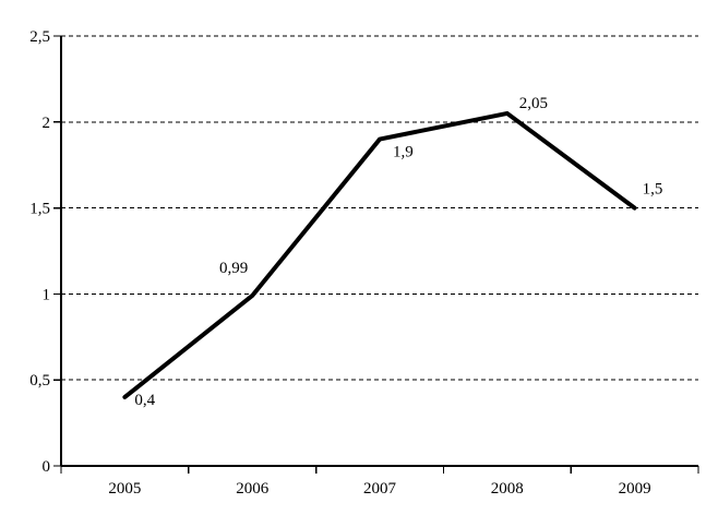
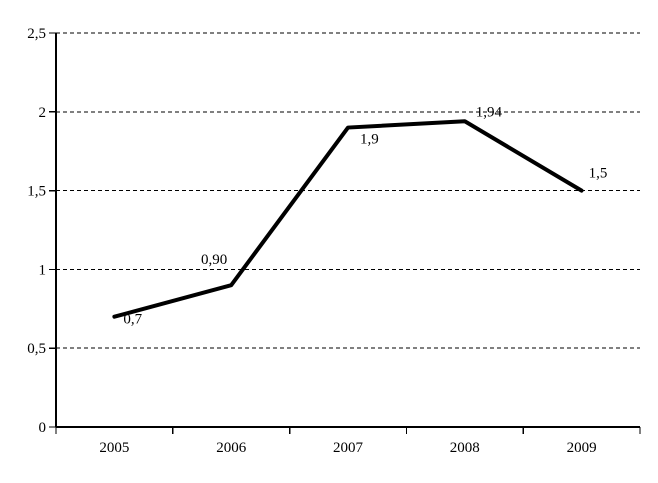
2005: 0,4 -> 0,7
2006: 0,99 -> 0,90
2008: 2,05 -> 1,94
